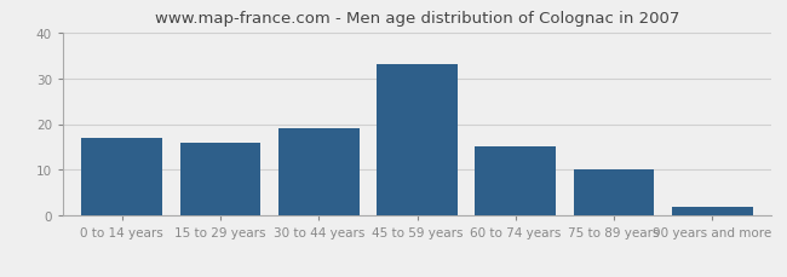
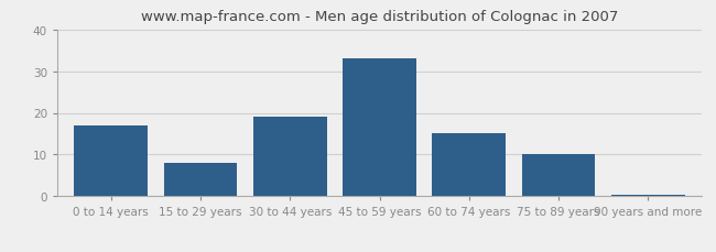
15 to 29 years: 16.0 -> 8.0
90 years and more: 2.0 -> 0.5
